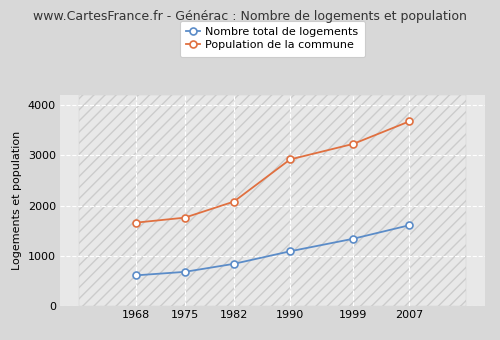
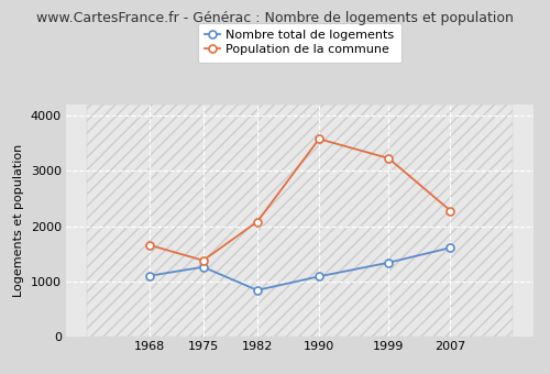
Nombre total de logements/1968: 610 -> 1100
Nombre total de logements/1975: 680 -> 1260
Population de la commune/1975: 1760 -> 1380
Population de la commune/1990: 2920 -> 3580
Population de la commune/2007: 3680 -> 2280
